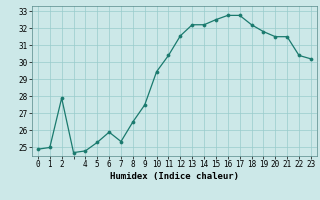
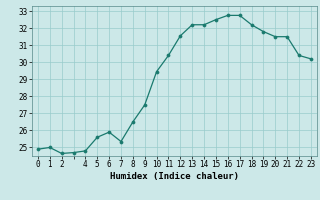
2: 27.9 -> 24.6
5: 25.3 -> 25.6
